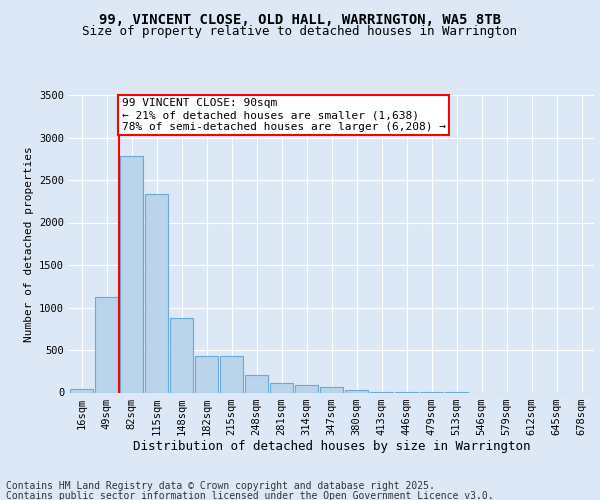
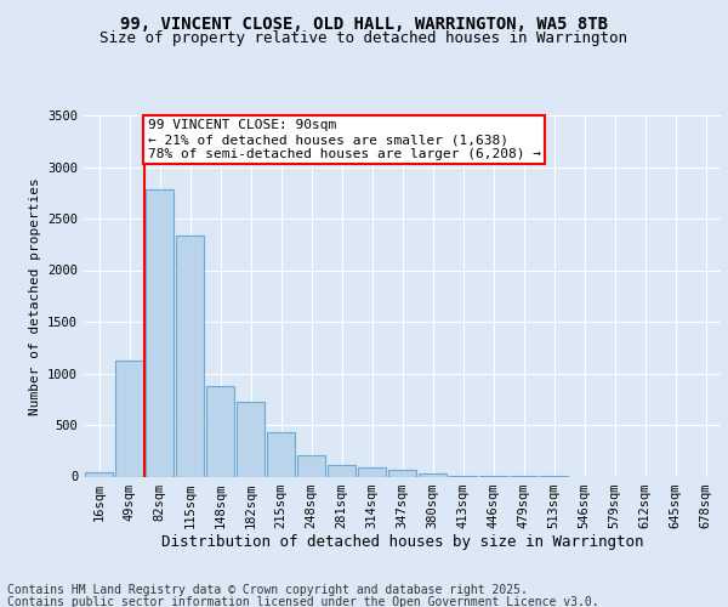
182sqm: 430 -> 720
